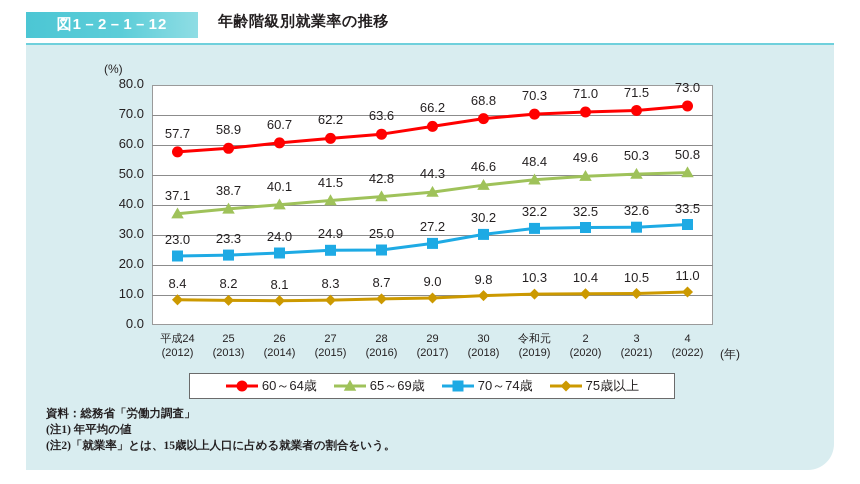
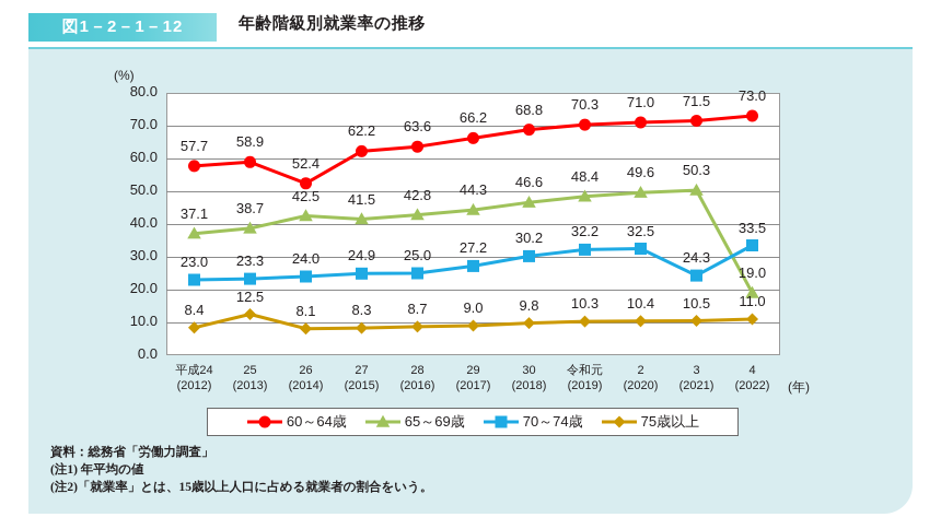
75歳以上/25: 8.2 -> 12.5
60～64歳/26: 60.7 -> 52.4
65～69歳/26: 40.1 -> 42.5
70～74歳/3: 32.6 -> 24.3
65～69歳/4: 50.8 -> 19.0
